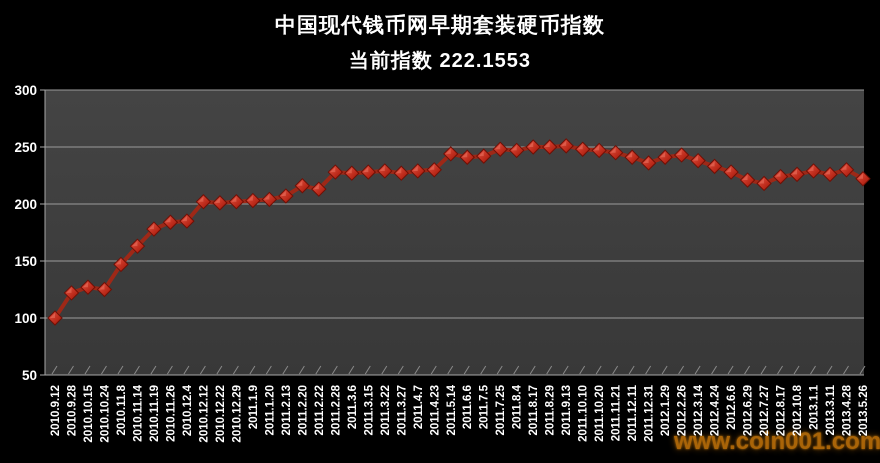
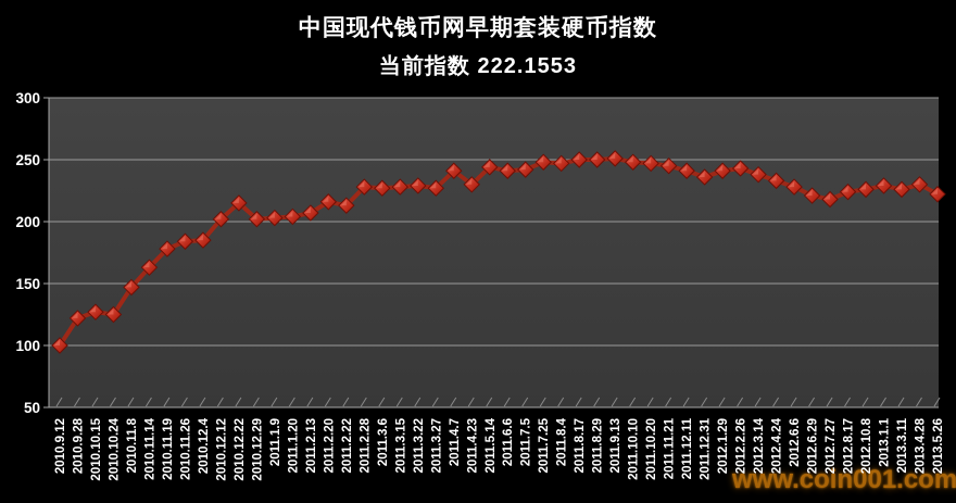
2010.12.22: 201 -> 215
2011.4.7: 229 -> 241
